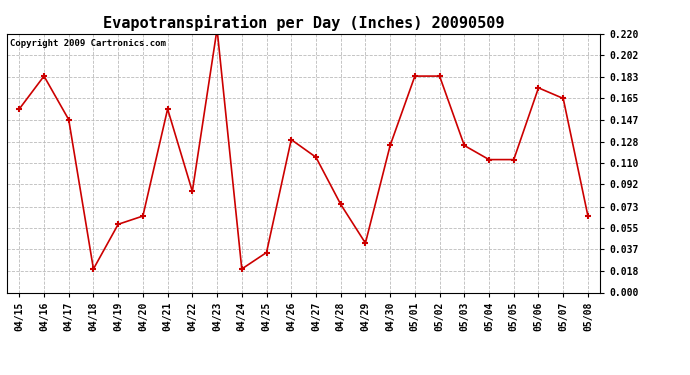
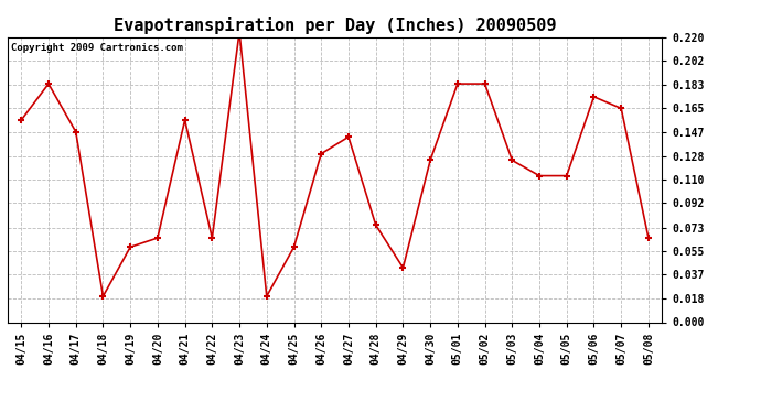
04/22: 0.086 -> 0.065
04/25: 0.034 -> 0.058
04/27: 0.115 -> 0.143
